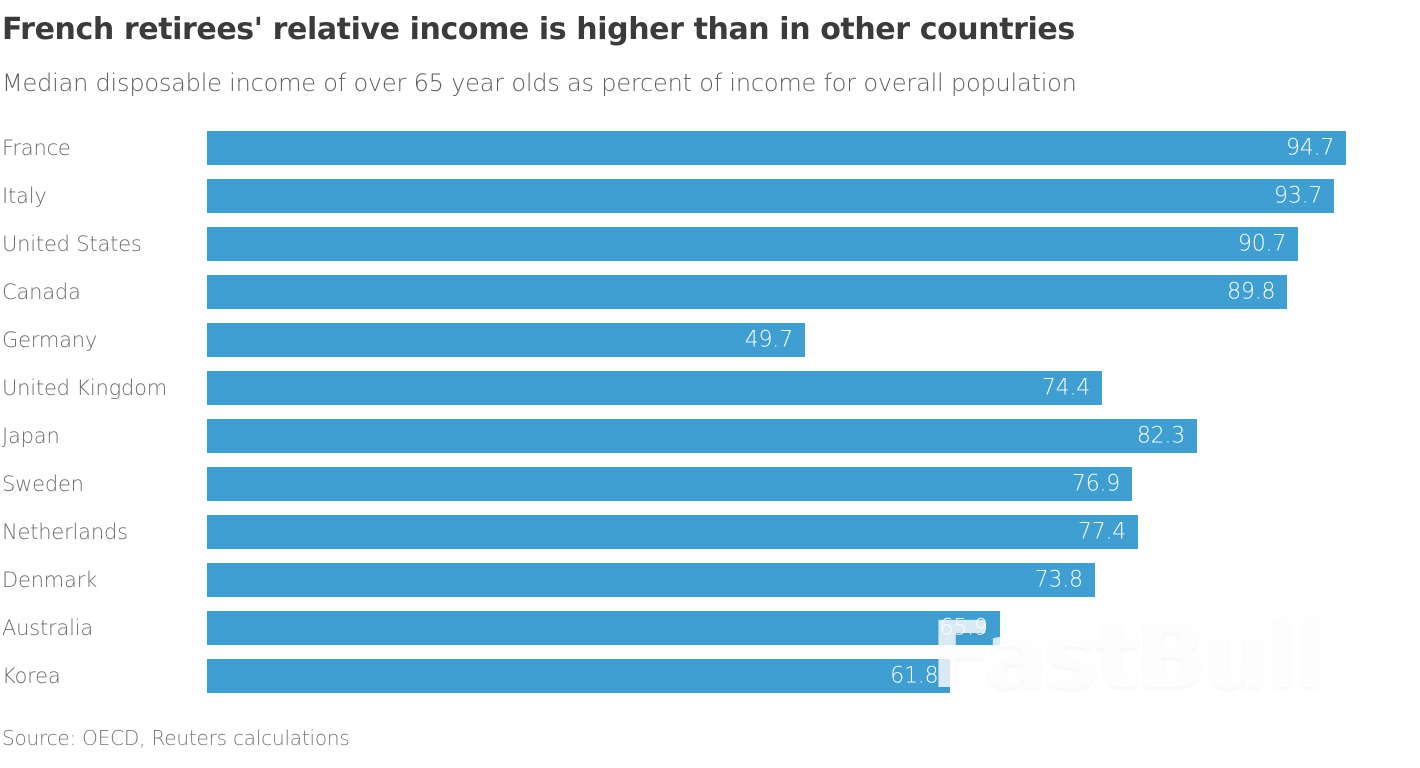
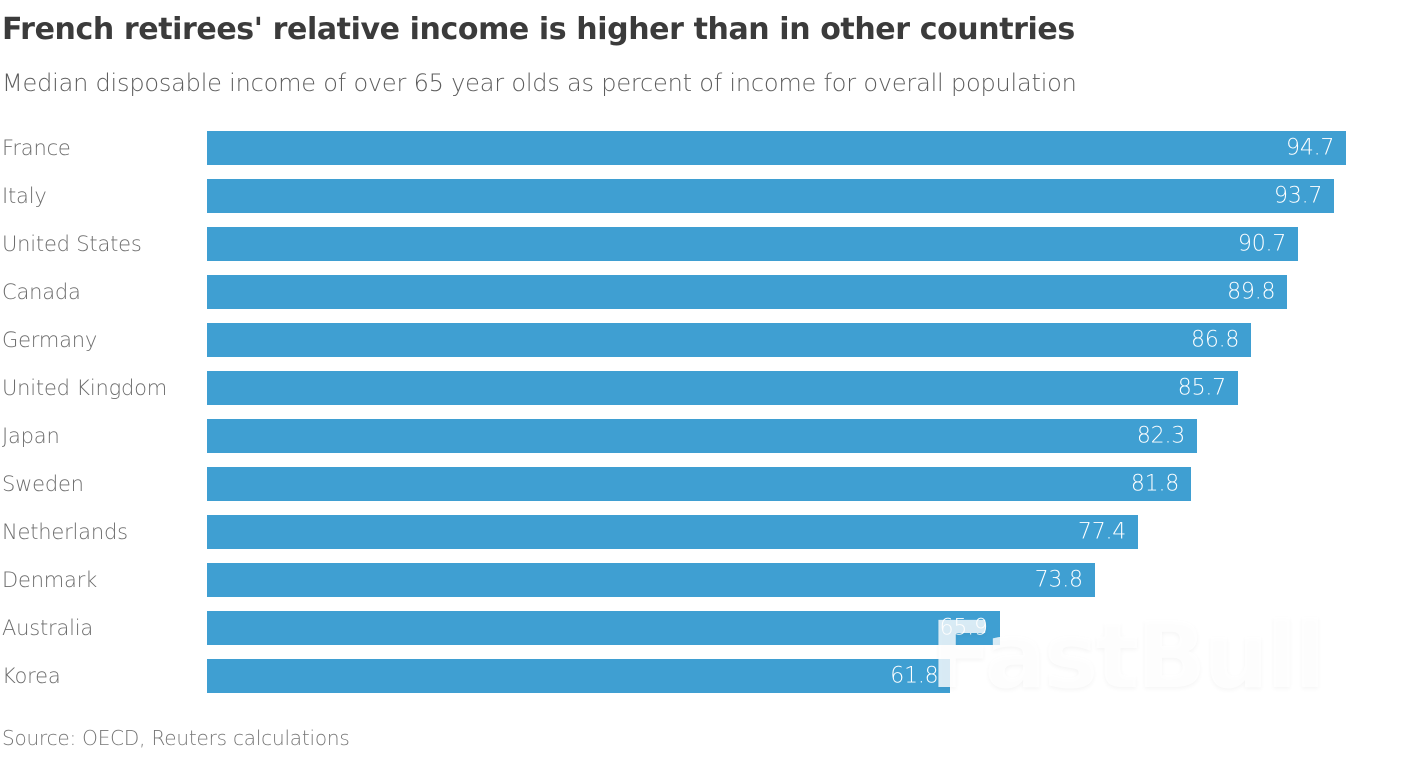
Germany: 49.7 -> 86.8
United Kingdom: 74.4 -> 85.7
Sweden: 76.9 -> 81.8
